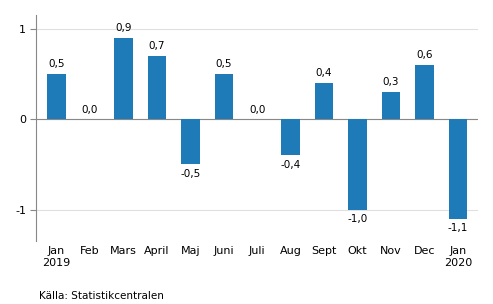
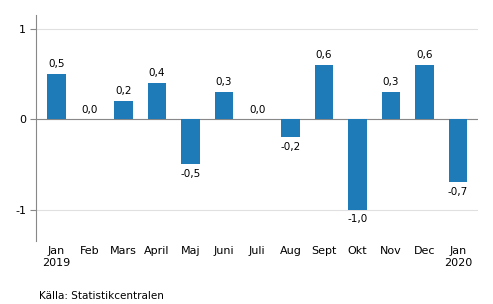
Mars: 0,9 -> 0,2
April: 0,7 -> 0,4
Juni: 0,5 -> 0,3
Aug: -0,4 -> -0,2
Sept: 0,4 -> 0,6
Jan 2020: -1,1 -> -0,7
